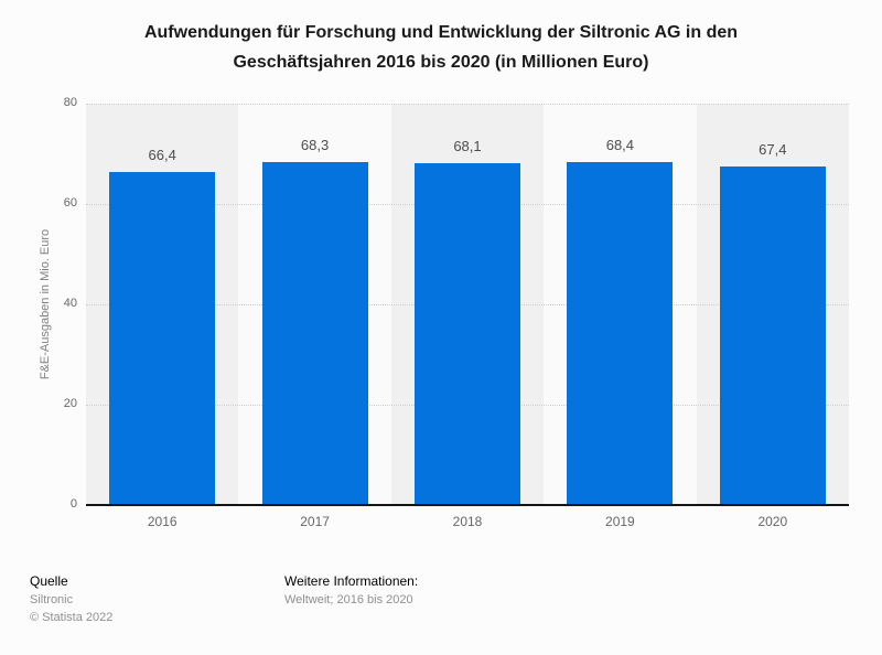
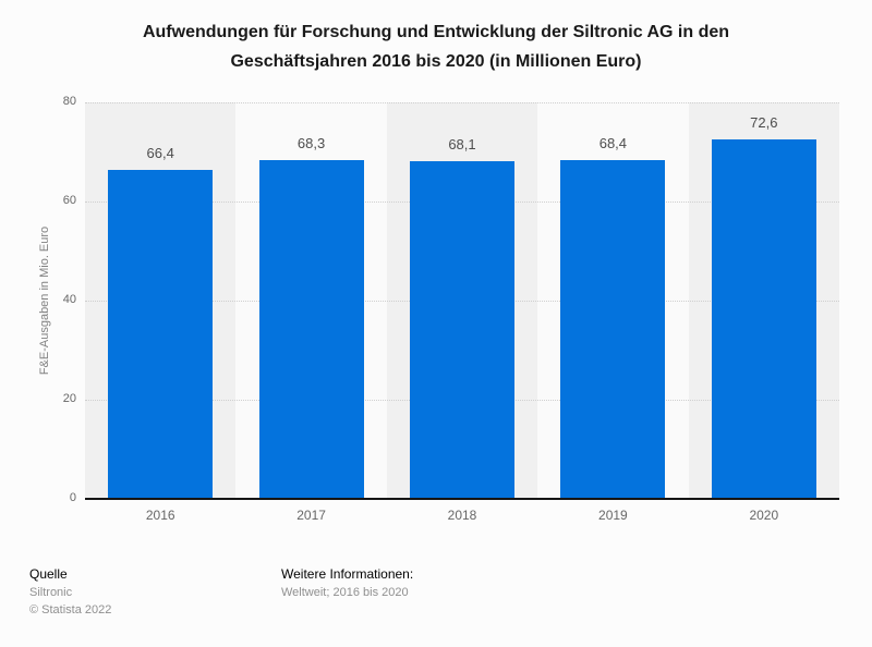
2020: 67,4 -> 72,6
